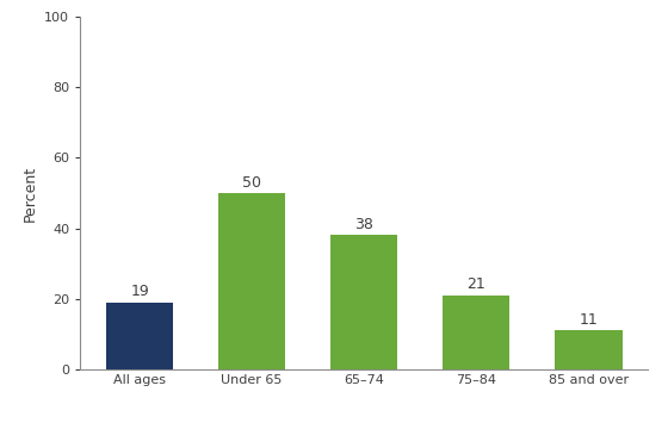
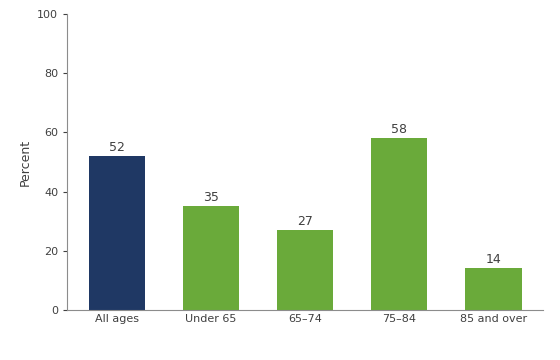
All ages: 19 -> 52
Under 65: 50 -> 35
65–74: 38 -> 27
75–84: 21 -> 58
85 and over: 11 -> 14
